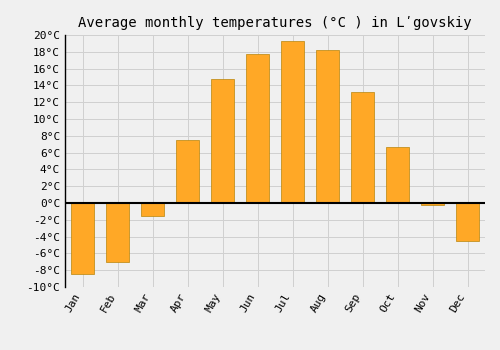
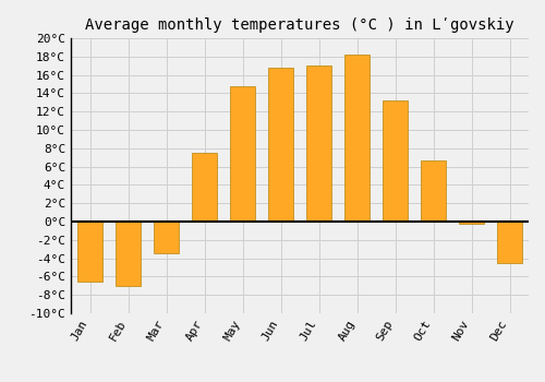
Jan: -8.5°C -> -6.6°C
Mar: -1.5°C -> -3.4°C
Jun: 17.7°C -> 16.8°C
Jul: 19.3°C -> 17.0°C
